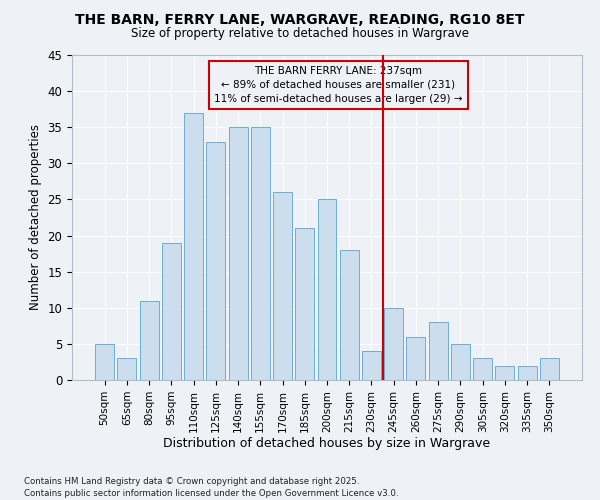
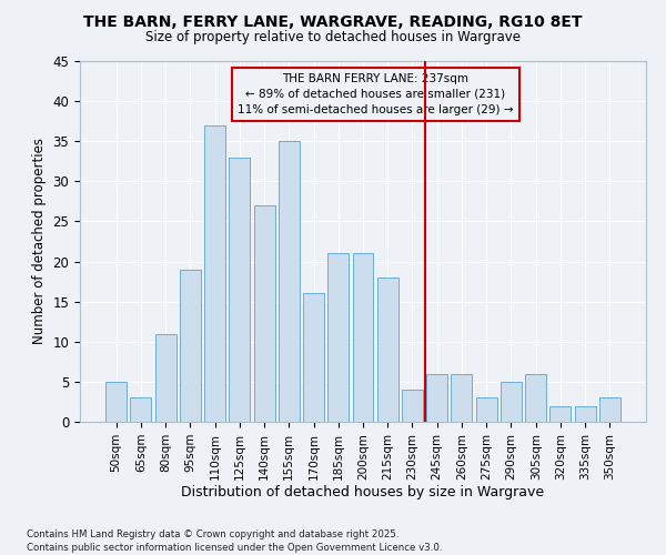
140sqm: 35 -> 27
170sqm: 26 -> 16
200sqm: 25 -> 21
245sqm: 10 -> 6
275sqm: 8 -> 3
305sqm: 3 -> 6
